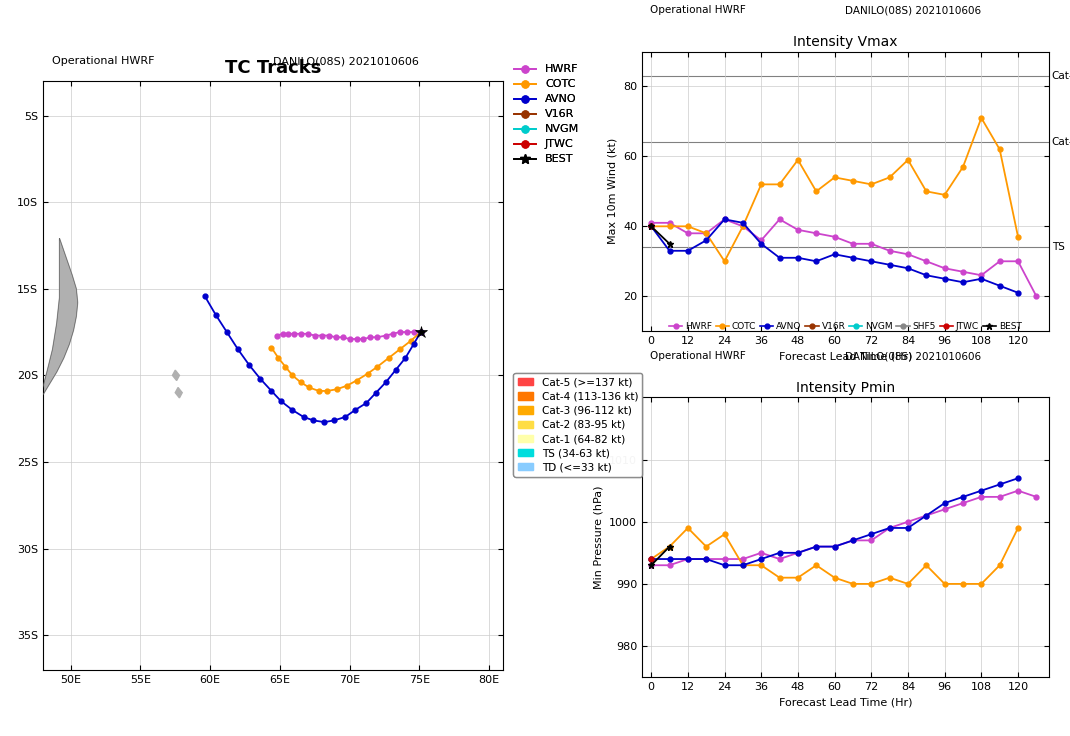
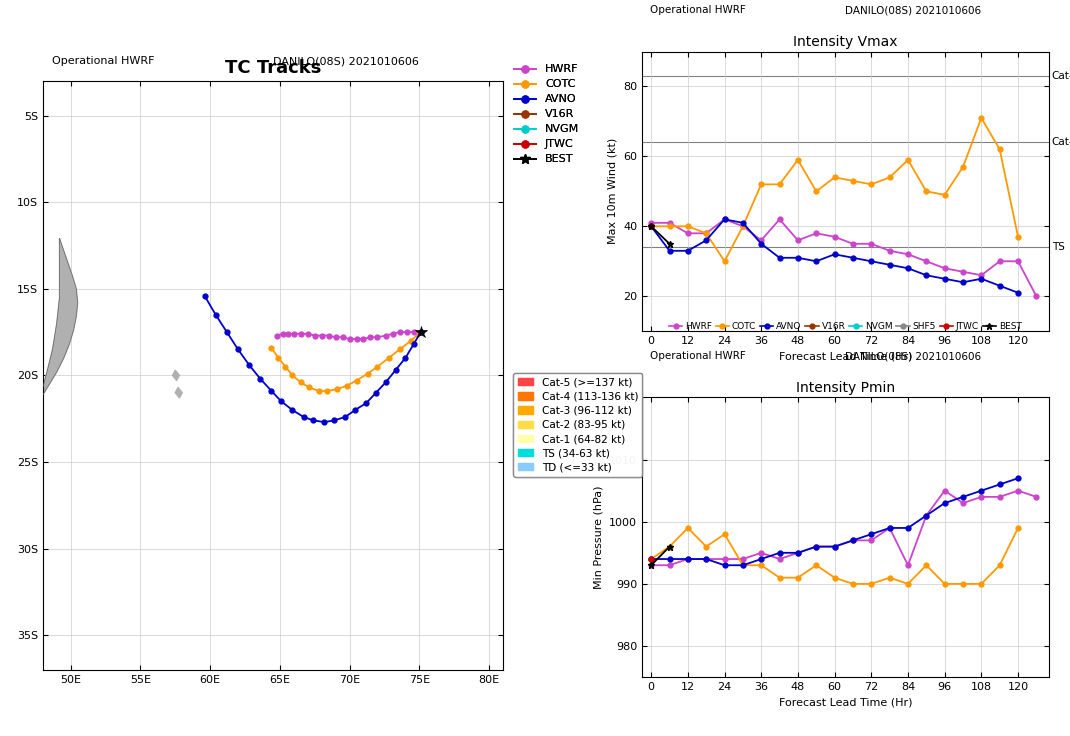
Intensity Vmax/HWRF/48: 39 -> 36
Intensity Pmin/HWRF/84: 1000 -> 993
Intensity Pmin/HWRF/96: 1002 -> 1005
